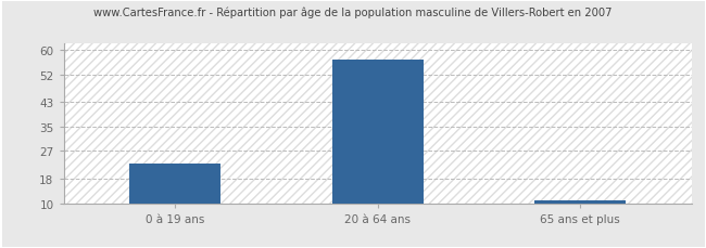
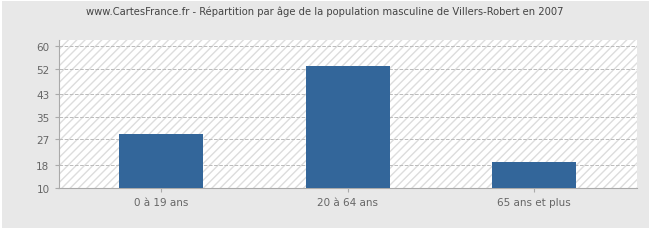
0 à 19 ans: 23 -> 29
20 à 64 ans: 57 -> 53
65 ans et plus: 11 -> 19
